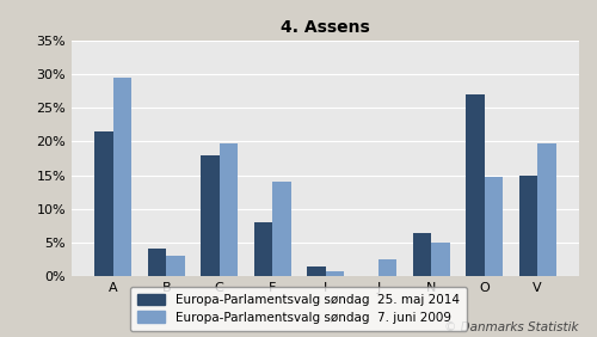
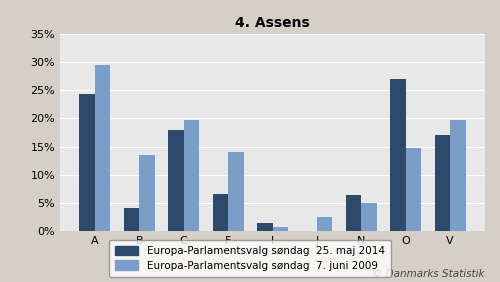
Europa-Parlamentsvalg søndag 25. maj 2014/A: 21.5% -> 24.4%
Europa-Parlamentsvalg søndag 7. juni 2009/B: 3.0% -> 13.6%
Europa-Parlamentsvalg søndag 25. maj 2014/F: 8.0% -> 6.6%
Europa-Parlamentsvalg søndag 25. maj 2014/V: 15.0% -> 17.0%
